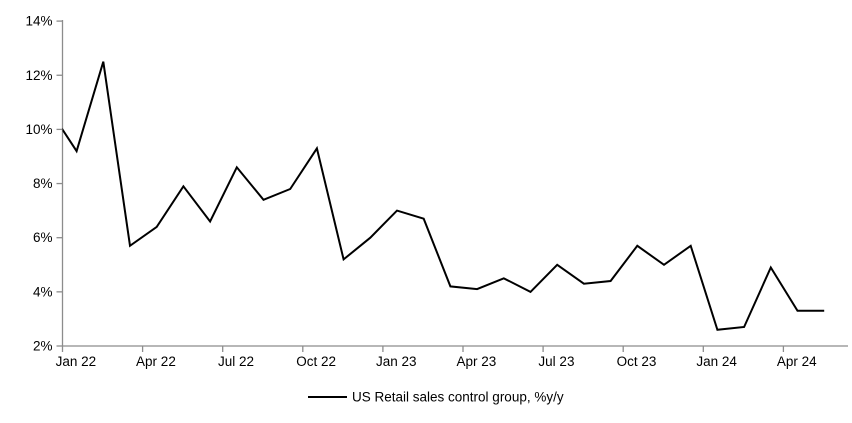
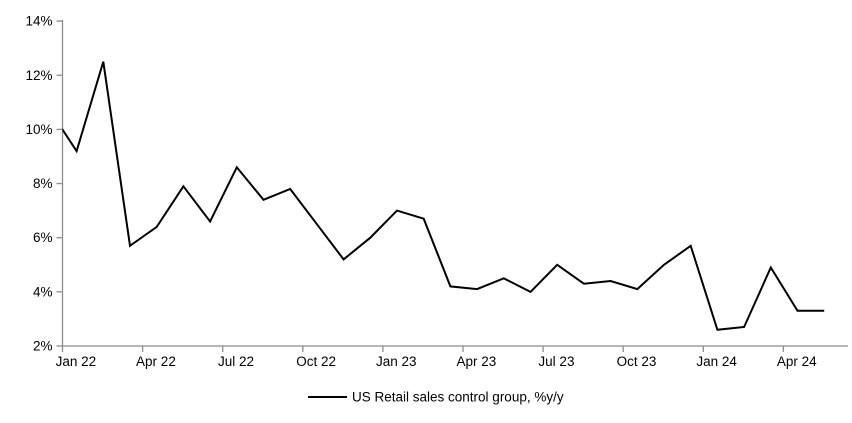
Oct 22: 9.3% -> 6.5%
Oct 23: 5.7% -> 4.1%
